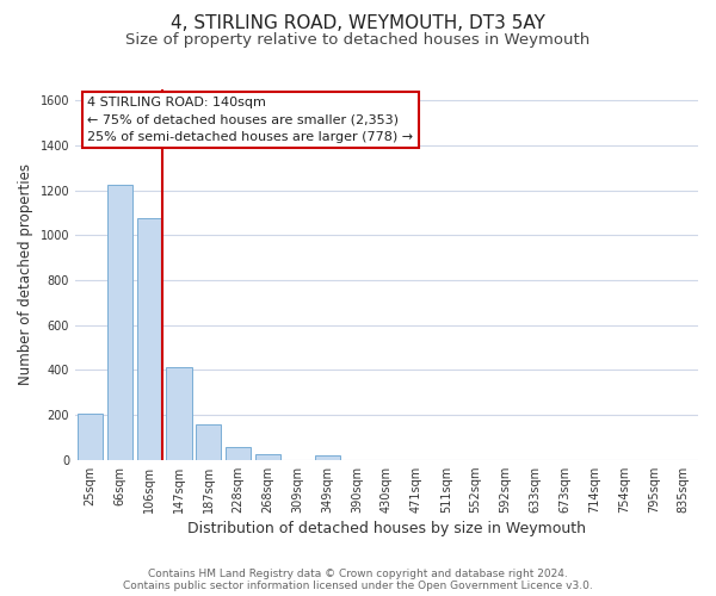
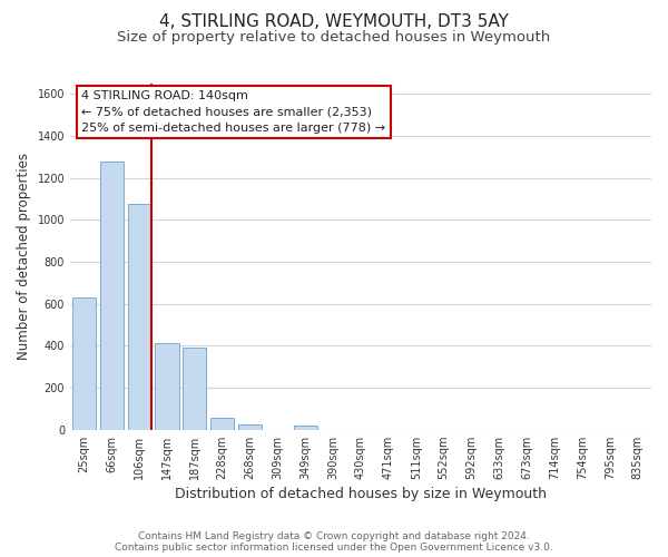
25sqm: 200 -> 630
66sqm: 1220 -> 1280
187sqm: 160 -> 390
